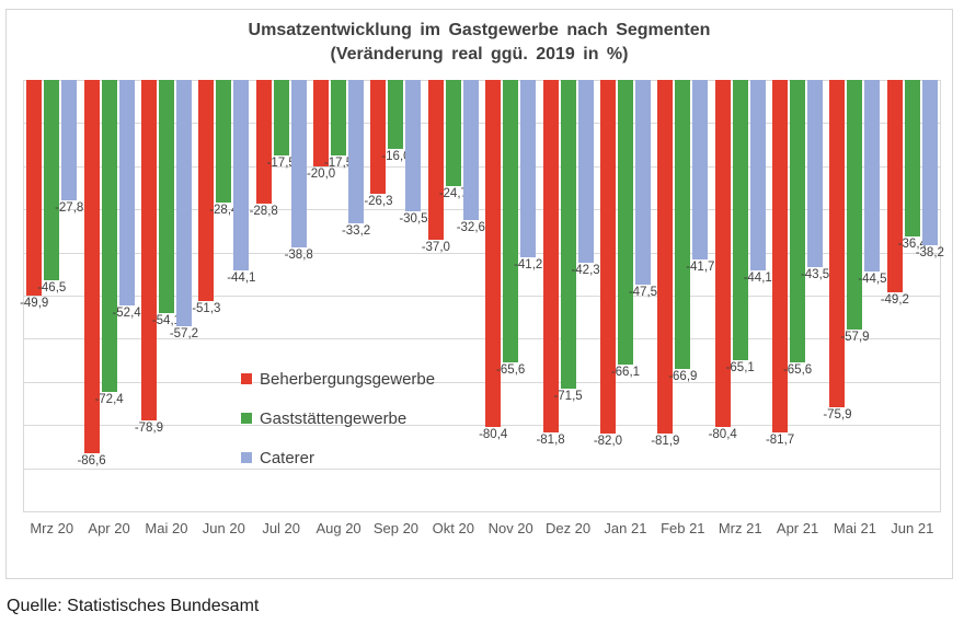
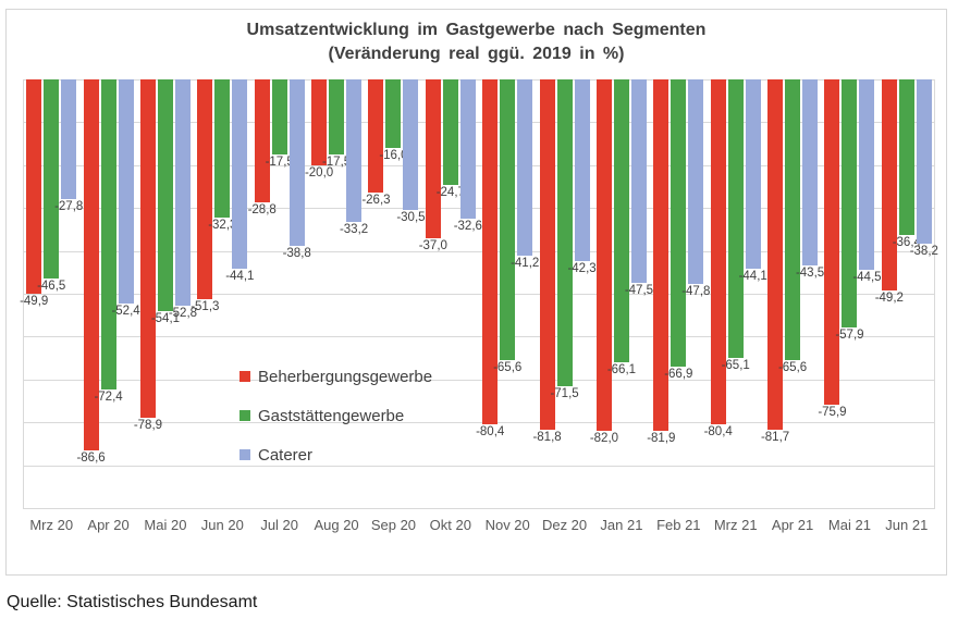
Caterer/Mai 20: -57,2 -> -52,8
Gaststättengewerbe/Jun 20: -28,4 -> -32,3
Caterer/Feb 21: -41,7 -> -47,8
